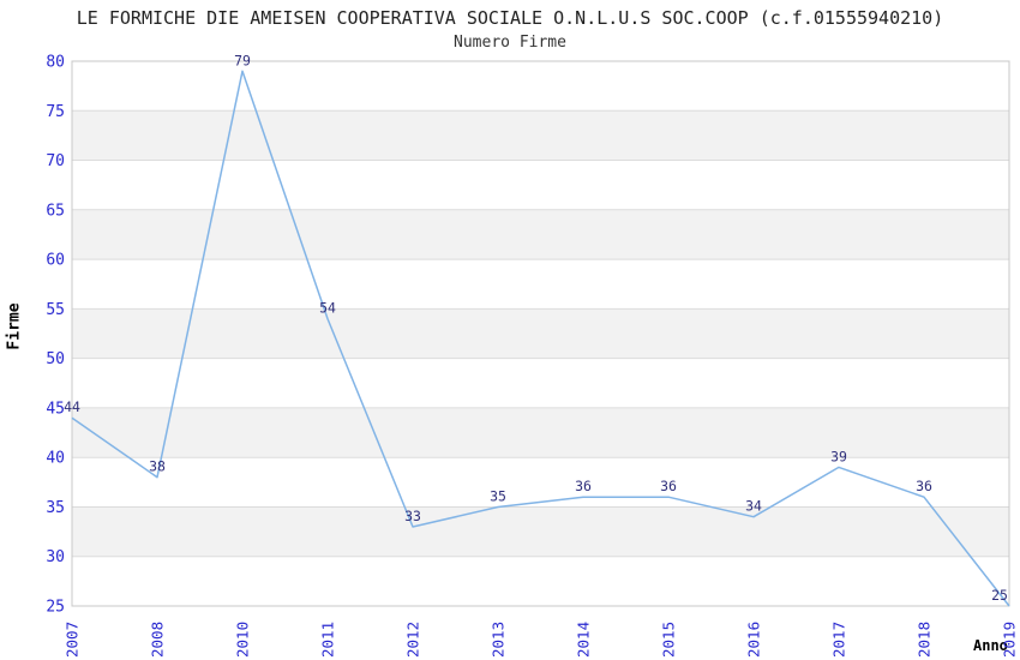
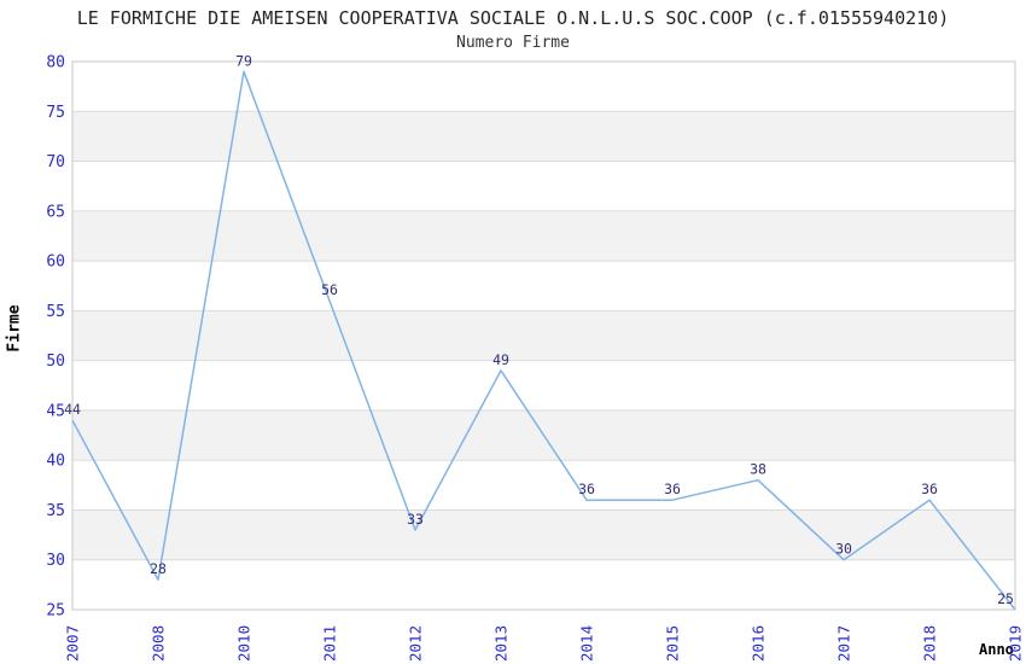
2008: 38 -> 28
2011: 54 -> 56
2013: 35 -> 49
2016: 34 -> 38
2017: 39 -> 30
